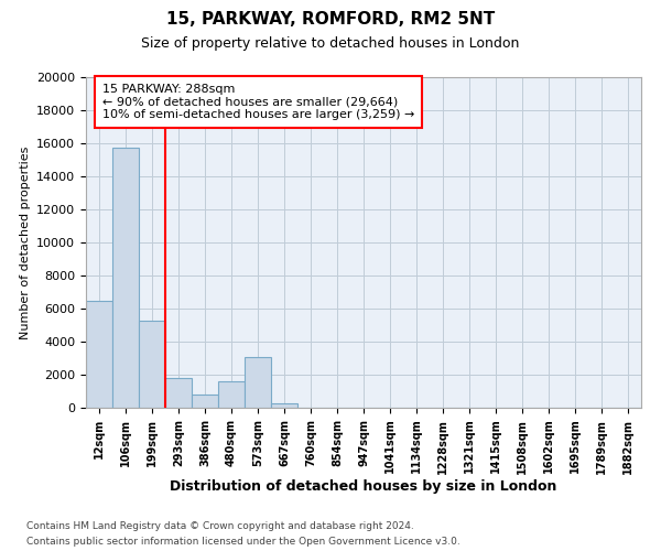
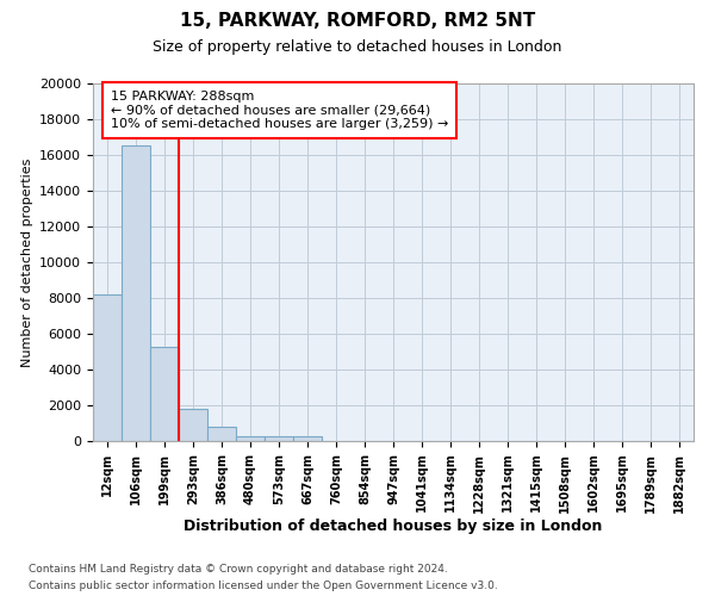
12sqm: 6500 -> 8200
106sqm: 15700 -> 16500
480sqm: 1600 -> 300
573sqm: 3100 -> 300
